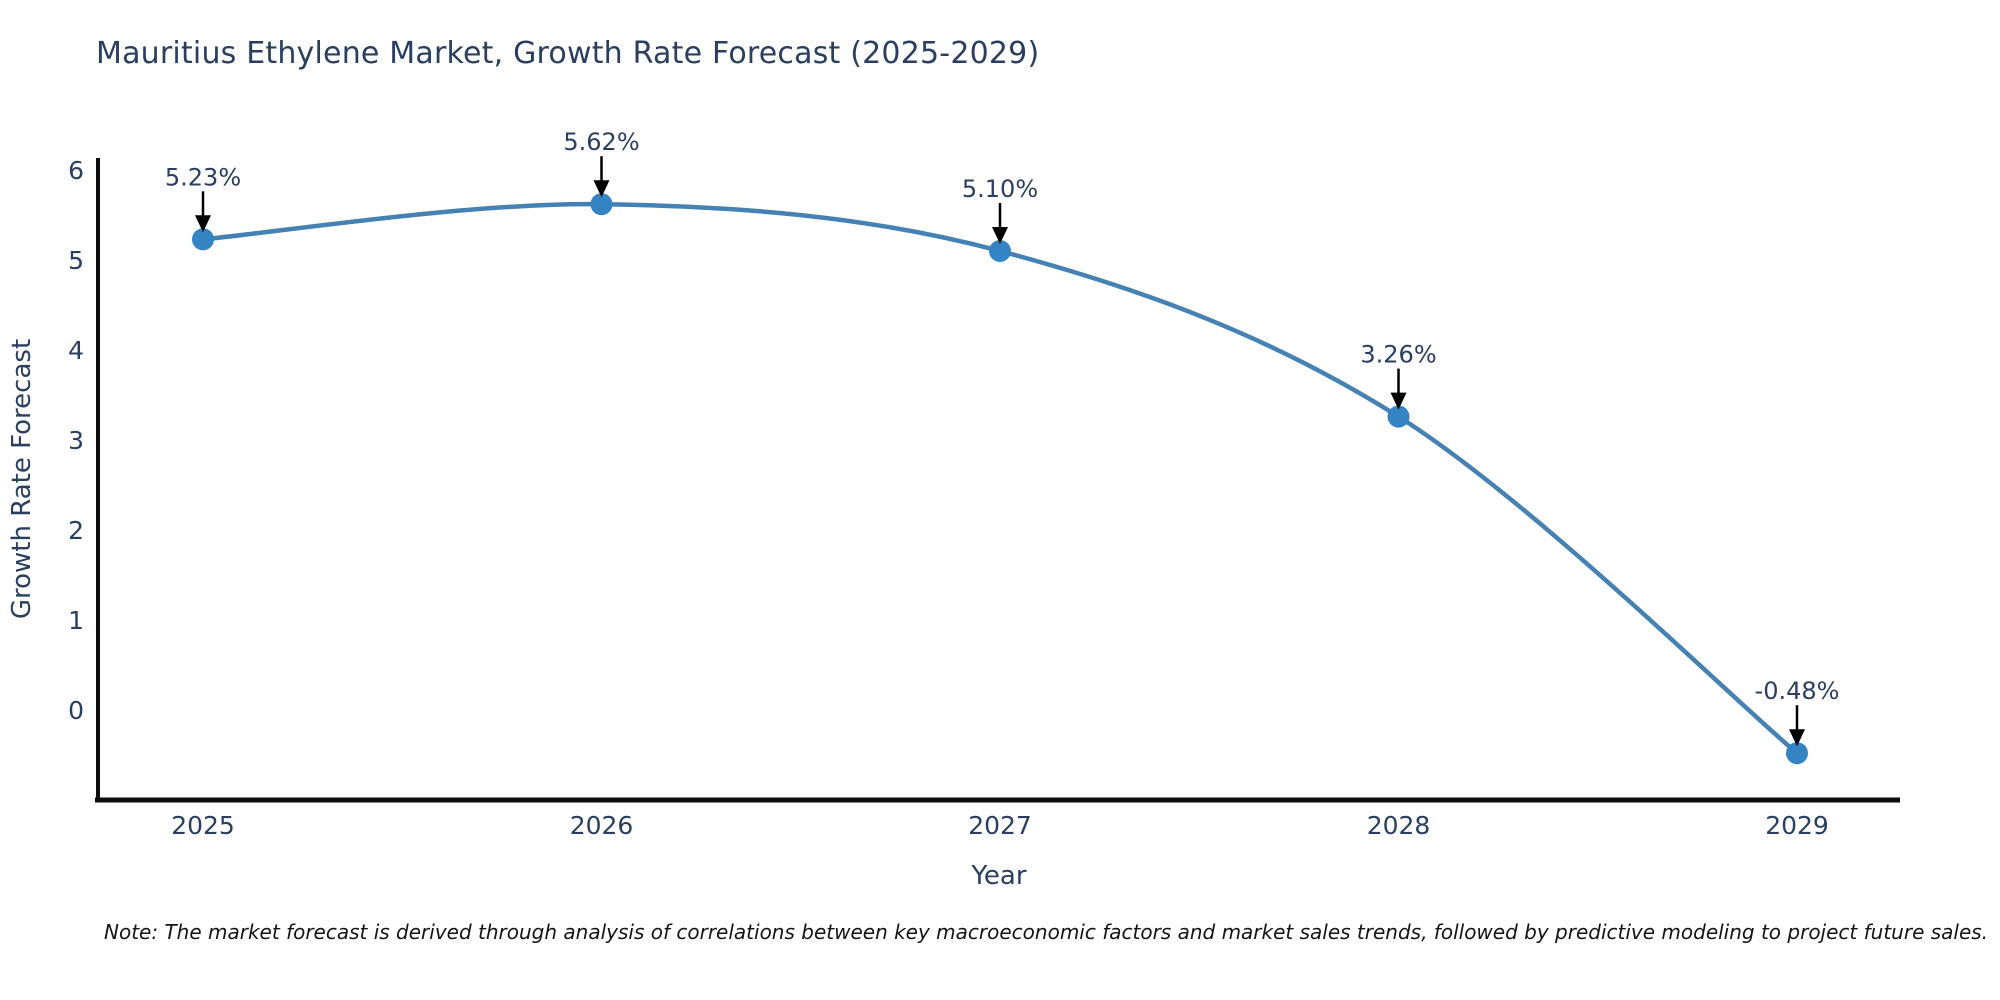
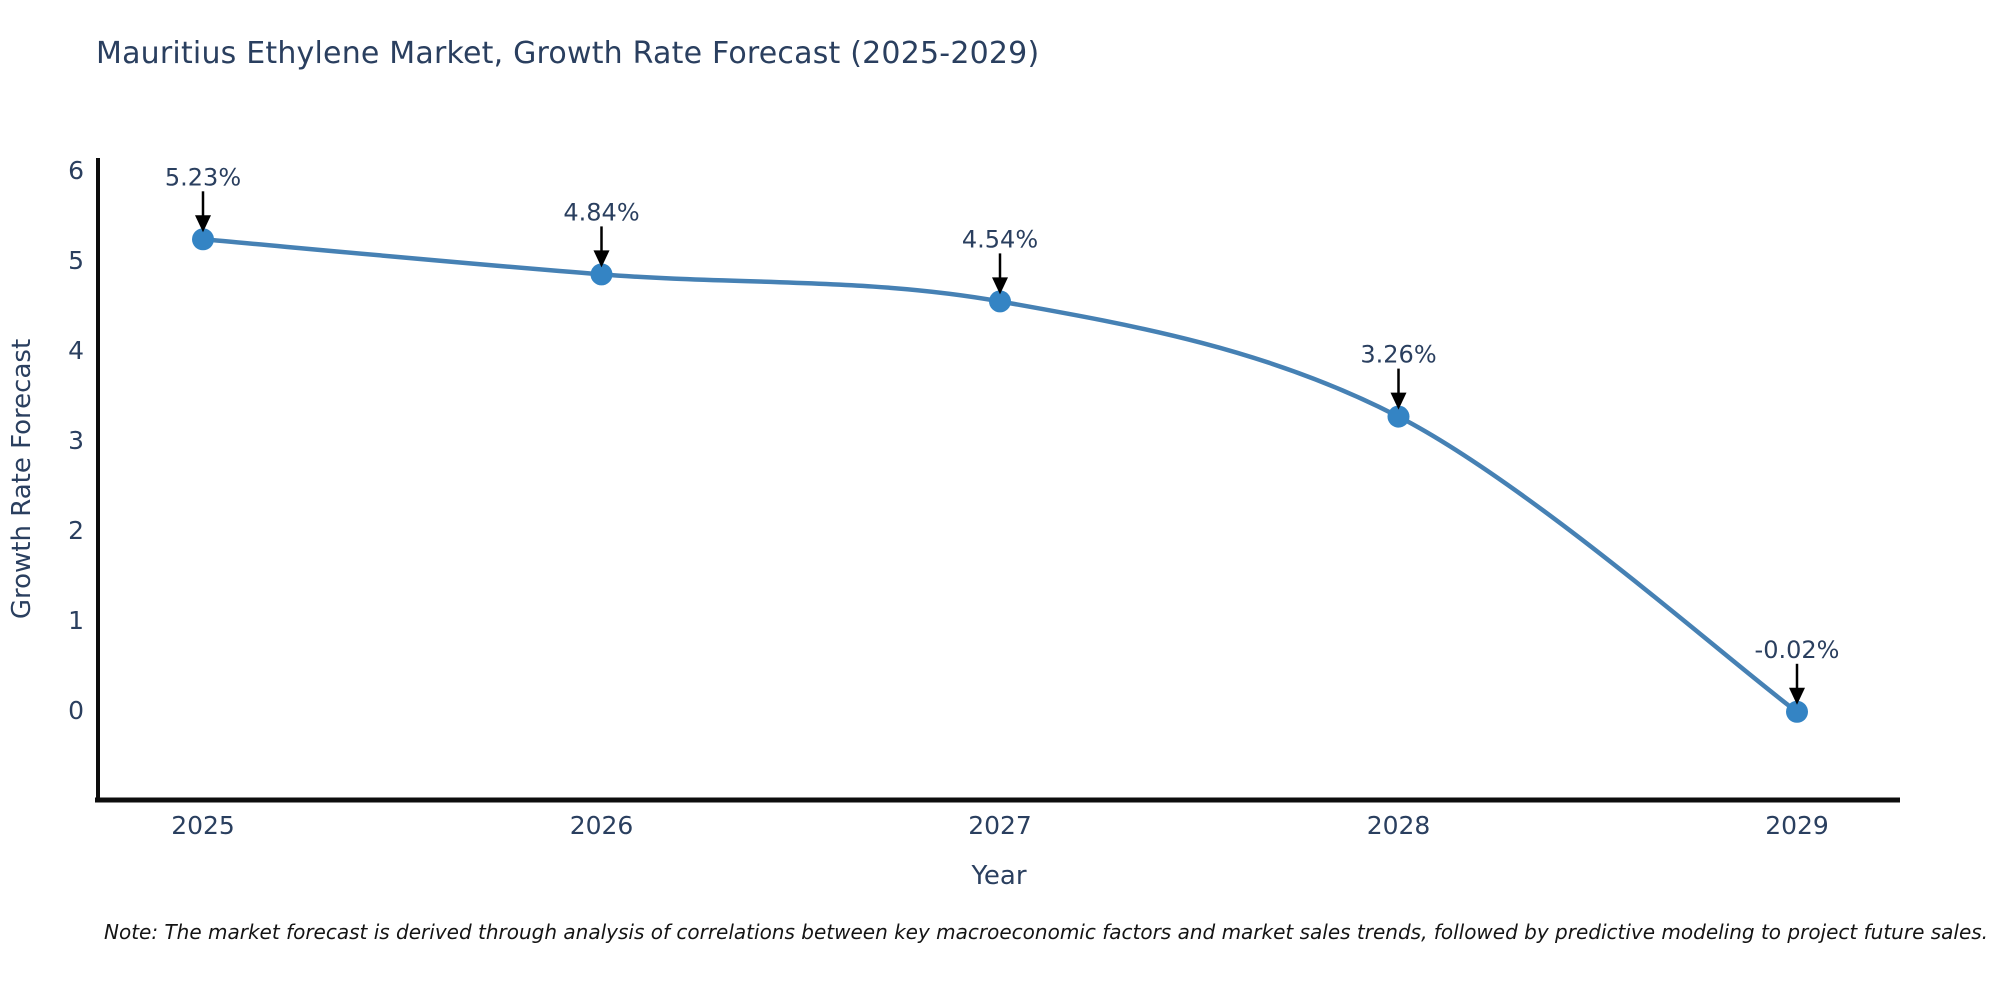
2026: 5.62% -> 4.84%
2027: 5.10% -> 4.54%
2029: -0.48% -> -0.02%
